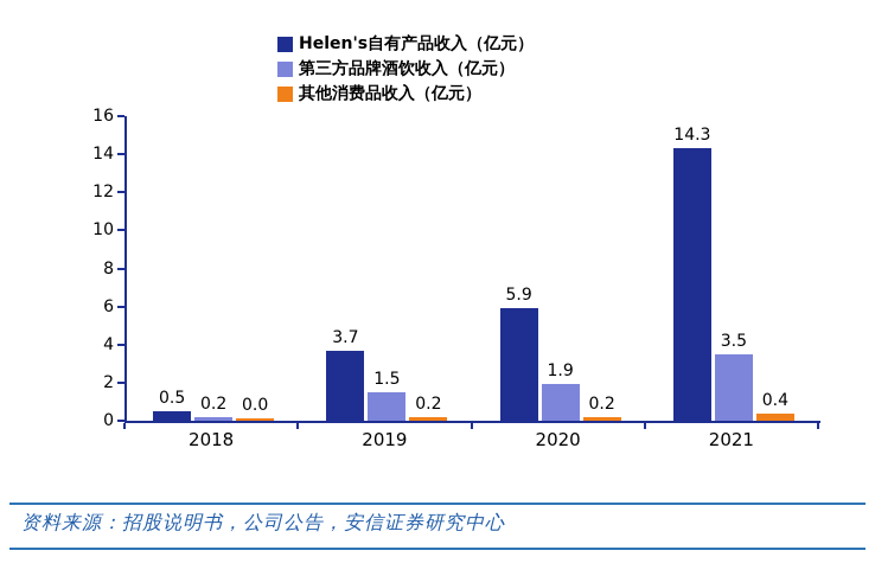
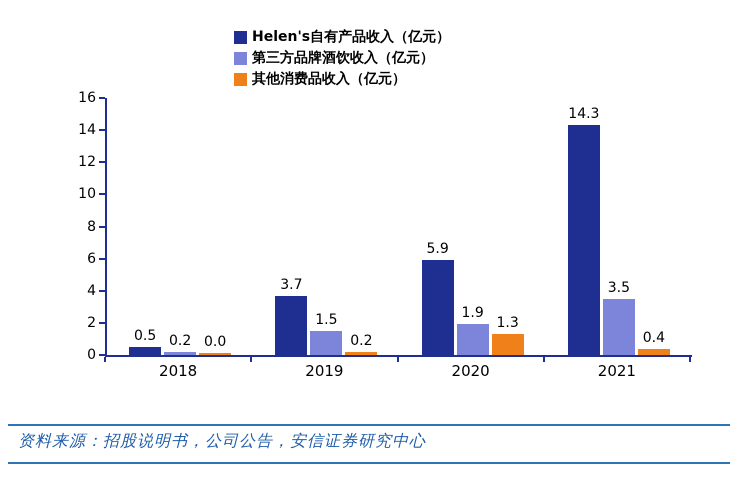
其他消费品收入（亿元）/2020: 0.2 -> 1.3
